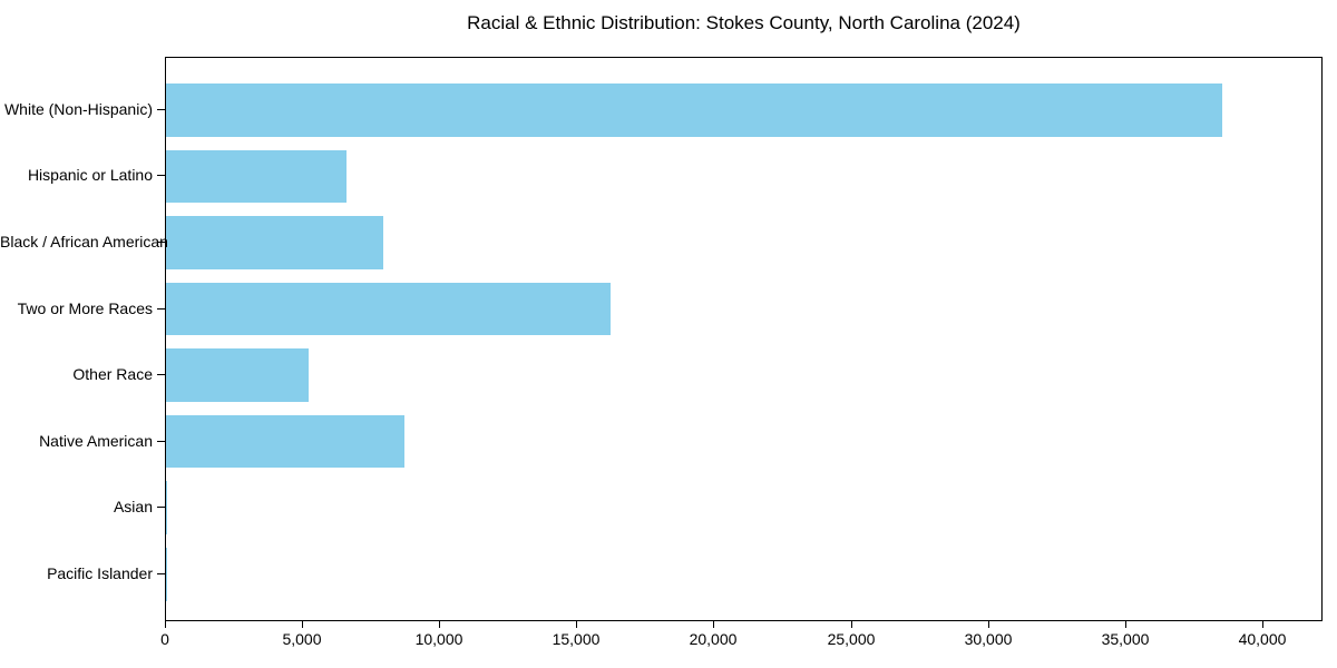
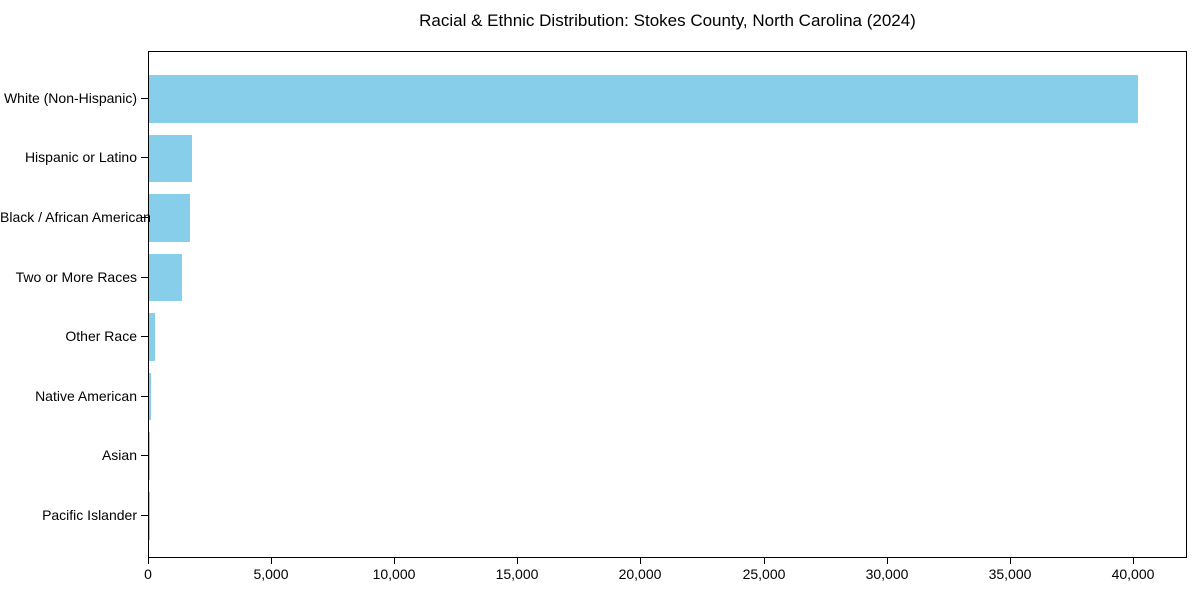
White (Non-Hispanic): 38500 -> 40200
Hispanic or Latino: 6600 -> 1800
Black / African American: 7900 -> 1700
Two or More Races: 16200 -> 1300
Other Race: 5200 -> 200
Native American: 8700 -> 100
